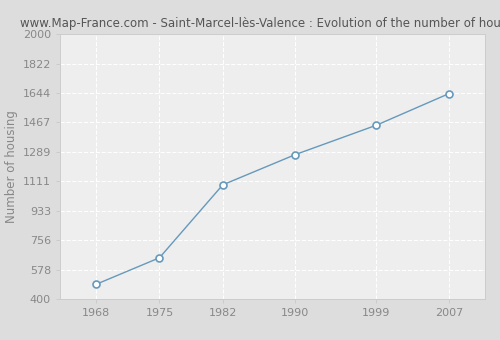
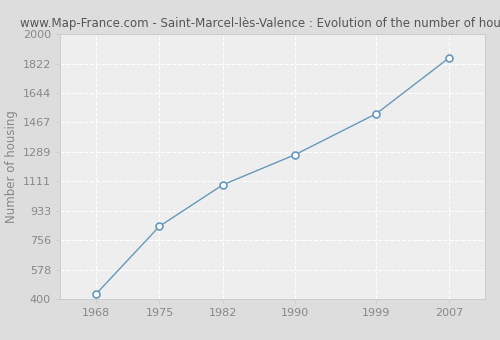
1968: 490 -> 430
1975: 650 -> 840
1999: 1450 -> 1520
2007: 1640 -> 1860
